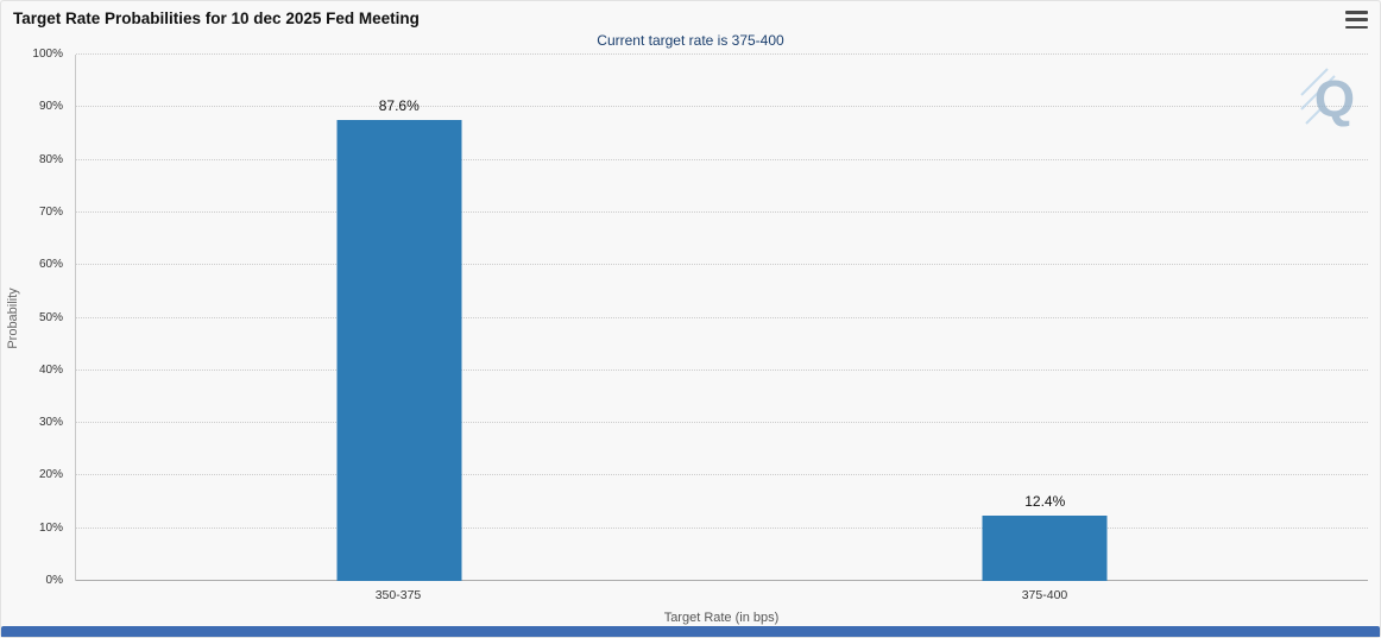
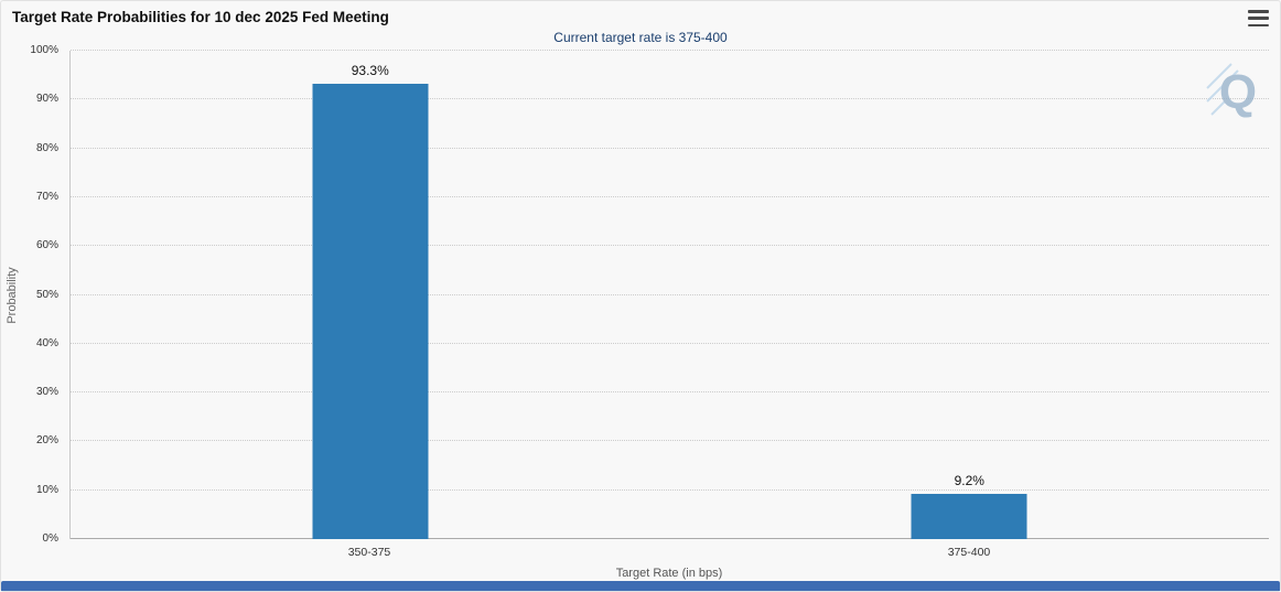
350-375: 87.6% -> 93.3%
375-400: 12.4% -> 9.2%
